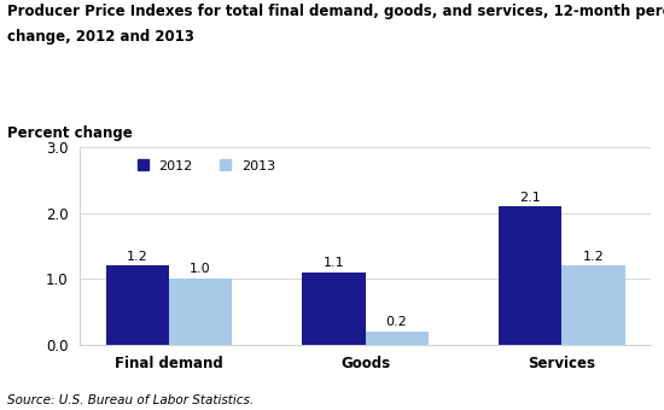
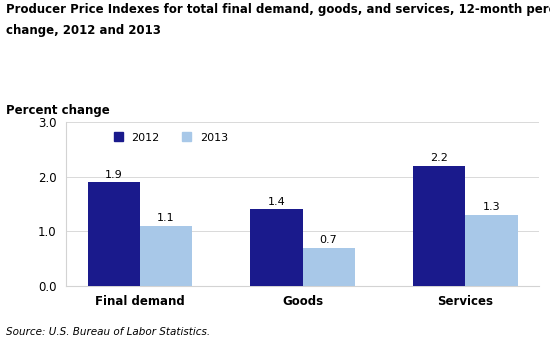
2012/Final demand: 1.2 -> 1.9
2013/Final demand: 1.0 -> 1.1
2012/Goods: 1.1 -> 1.4
2013/Goods: 0.2 -> 0.7
2012/Services: 2.1 -> 2.2
2013/Services: 1.2 -> 1.3
